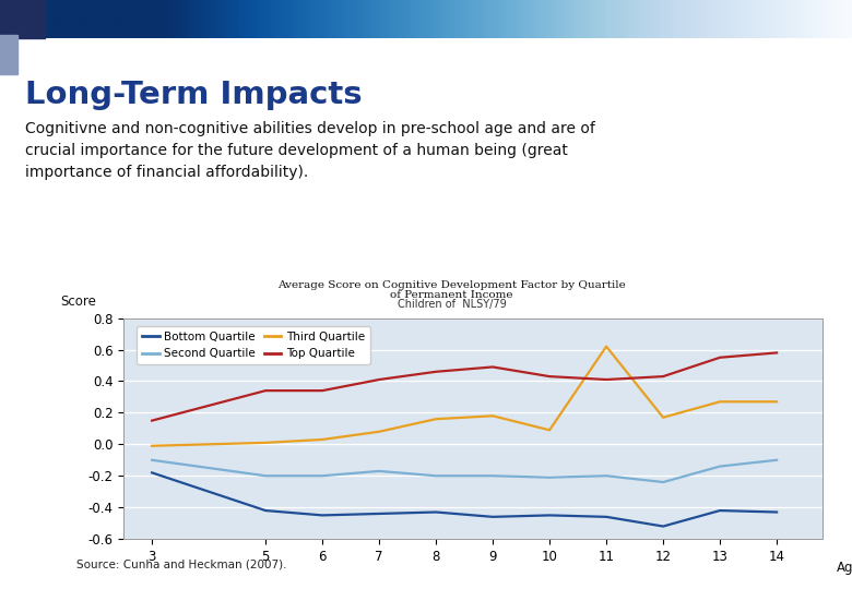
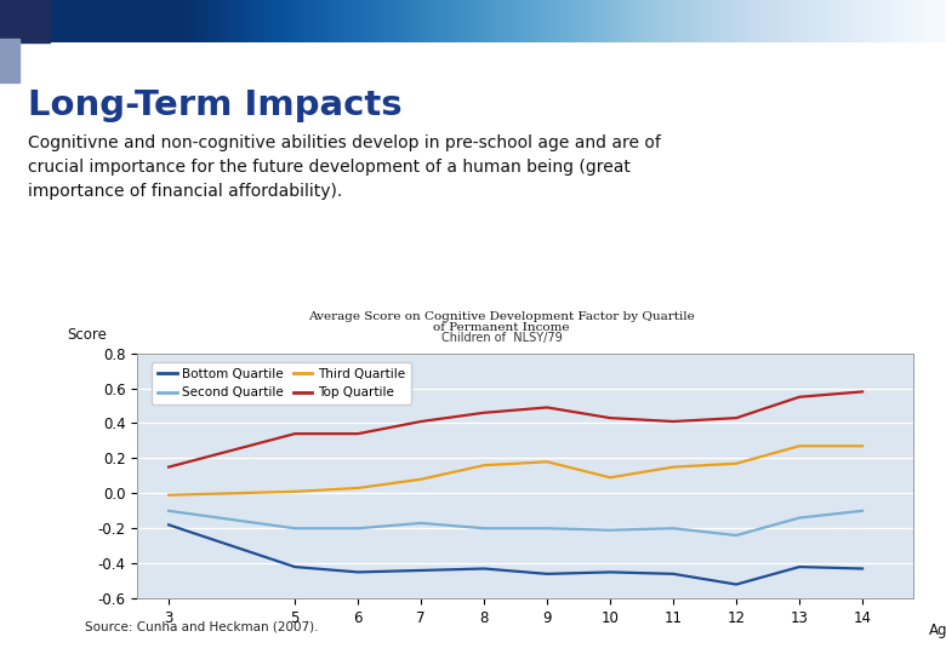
Third Quartile/11: 0.62 -> 0.15
